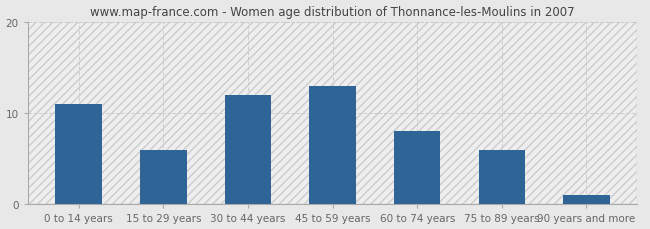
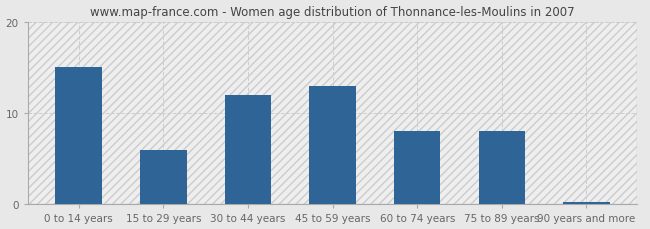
0 to 14 years: 11.0 -> 15.0
75 to 89 years: 6.0 -> 8.0
90 years and more: 1.0 -> 0.3
